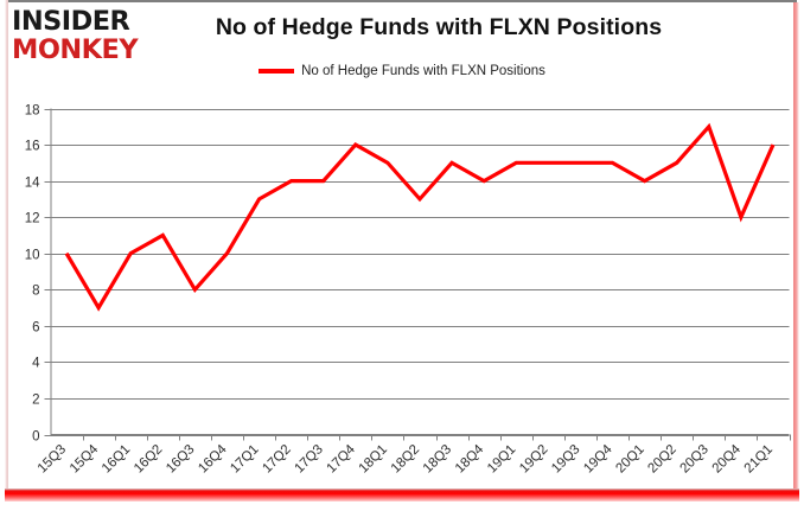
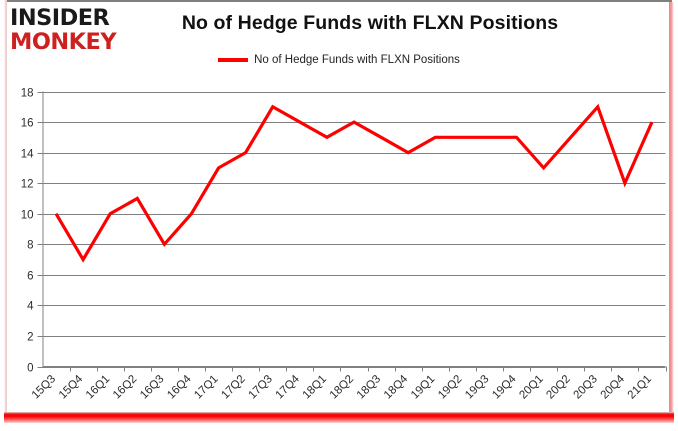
17Q3: 14 -> 17
18Q2: 13 -> 16
20Q1: 14 -> 13
